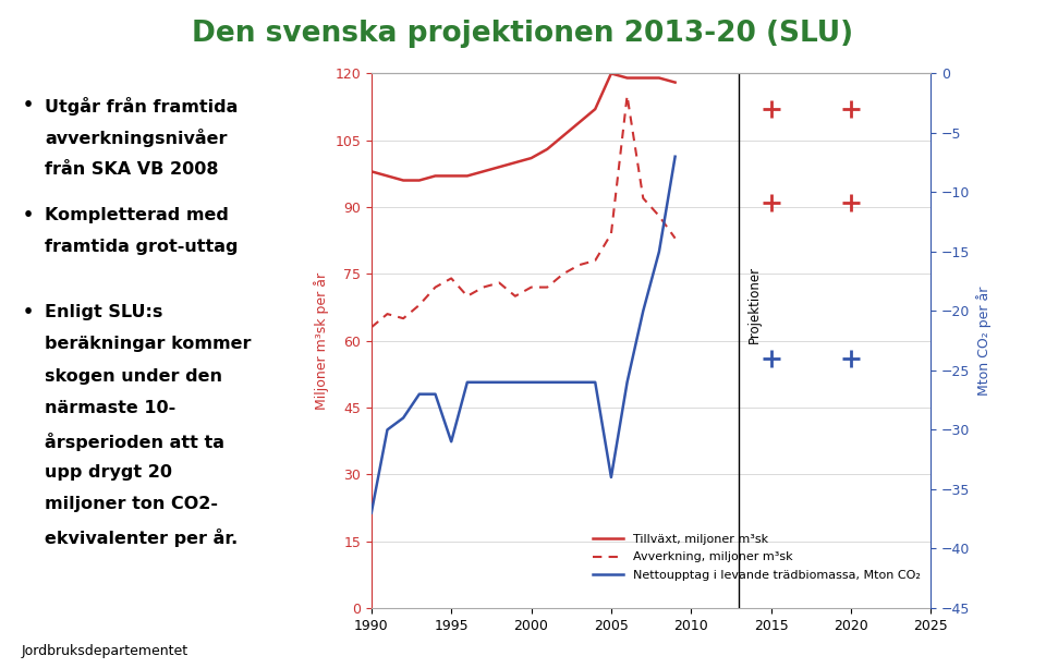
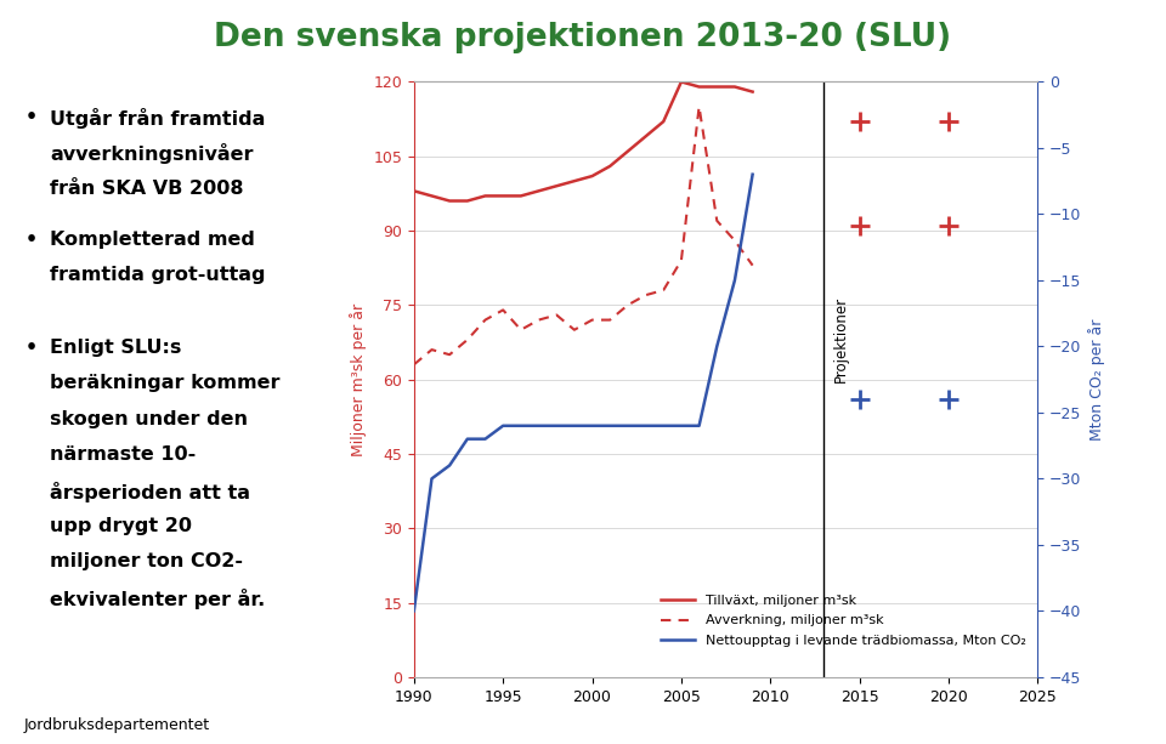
Nettoupptag i levande trädbiomassa, Mton CO₂/1990: -37 -> -40
Nettoupptag i levande trädbiomassa, Mton CO₂/1995: -31 -> -26
Nettoupptag i levande trädbiomassa, Mton CO₂/2005: -34 -> -26
